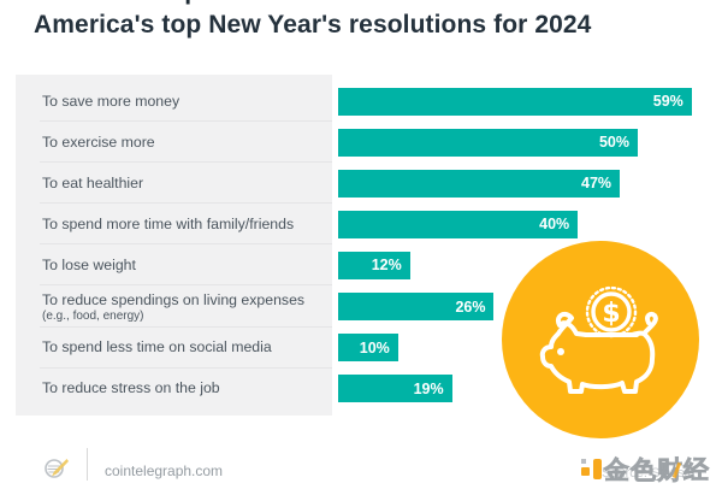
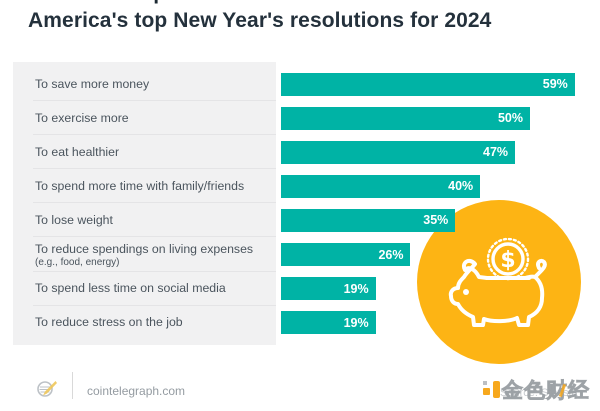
To lose weight: 12% -> 35%
To spend less time on social media: 10% -> 19%
